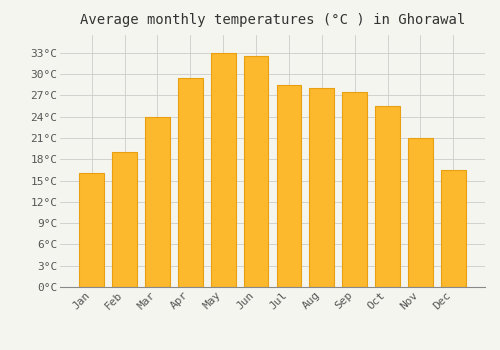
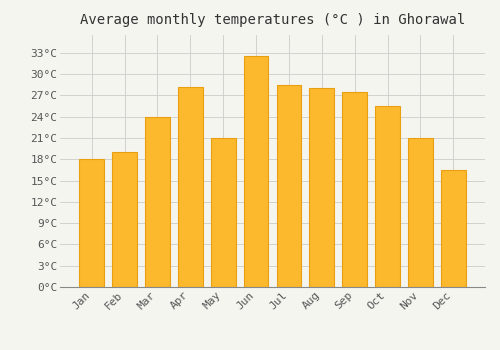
Jan: 16.0°C -> 18.0°C
Apr: 29.5°C -> 28.2°C
May: 33.0°C -> 21.0°C
